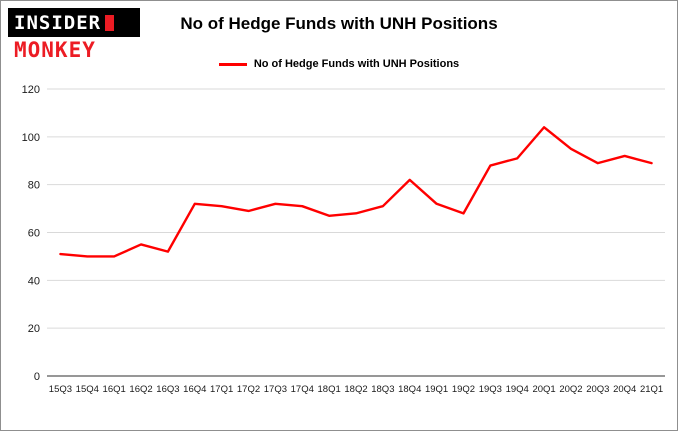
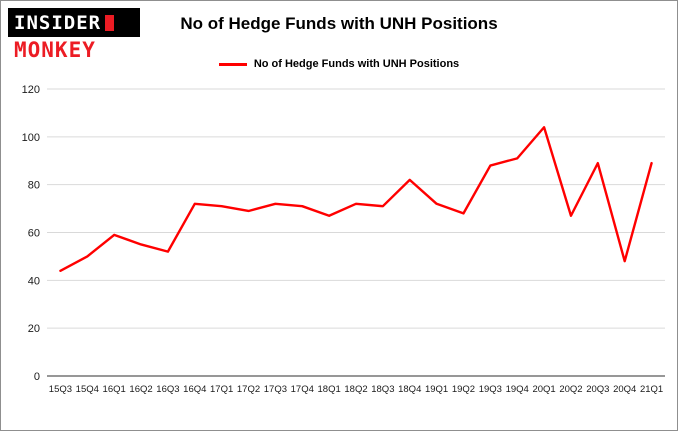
15Q3: 51 -> 44
16Q1: 50 -> 59
18Q2: 68 -> 72
20Q2: 95 -> 67
20Q4: 92 -> 48
